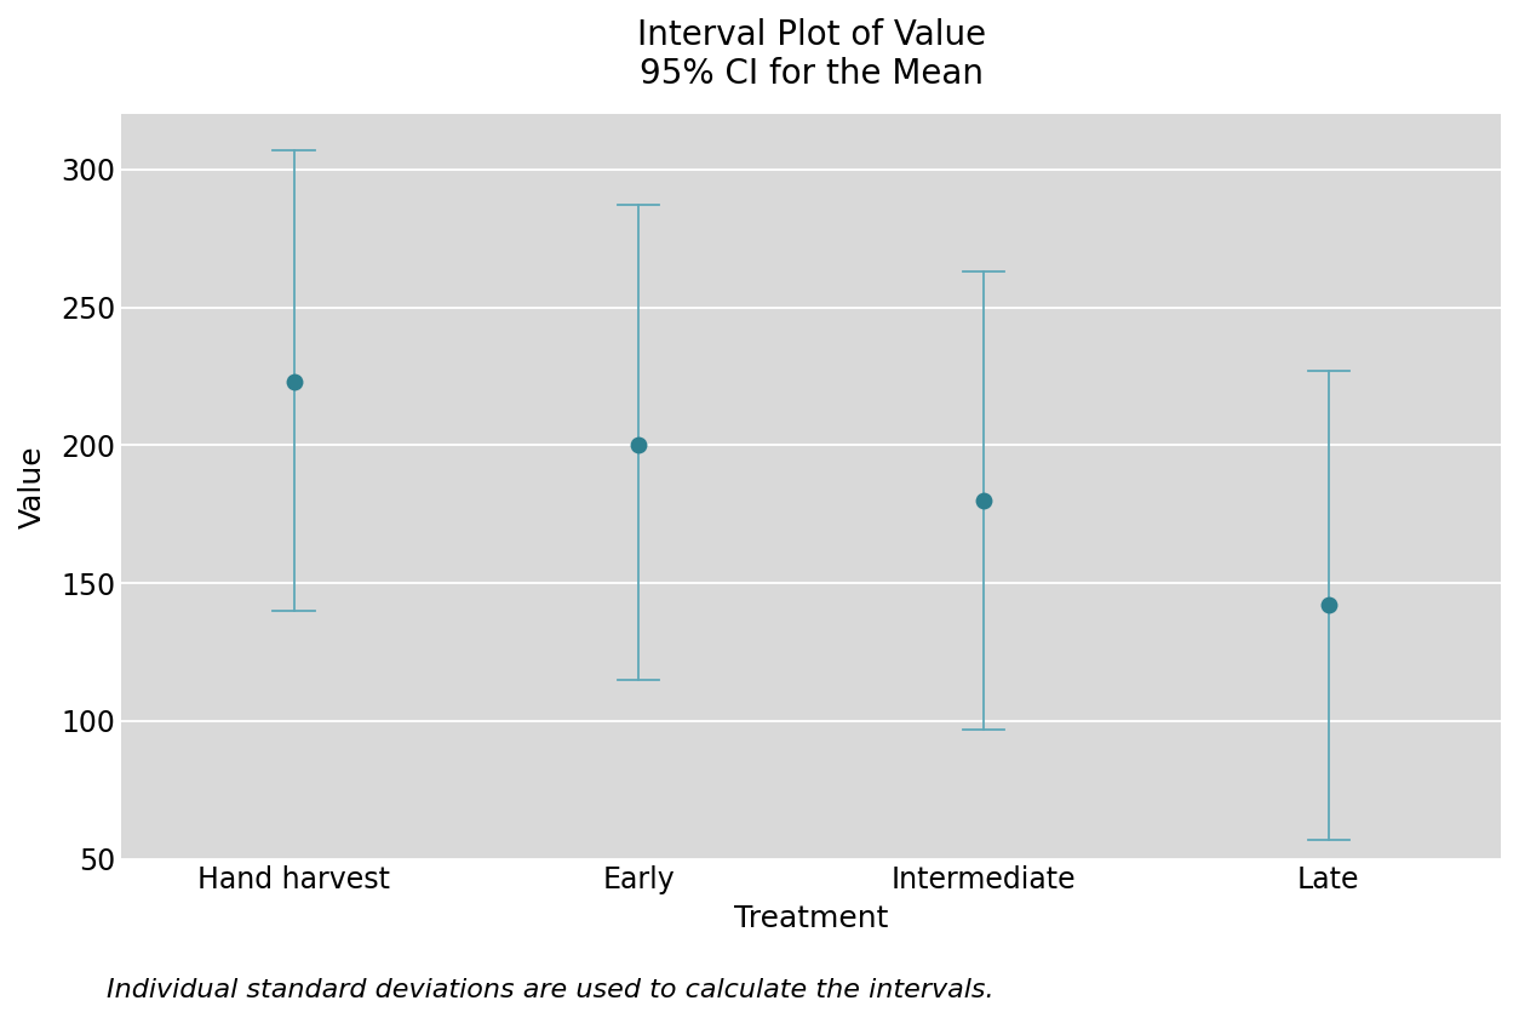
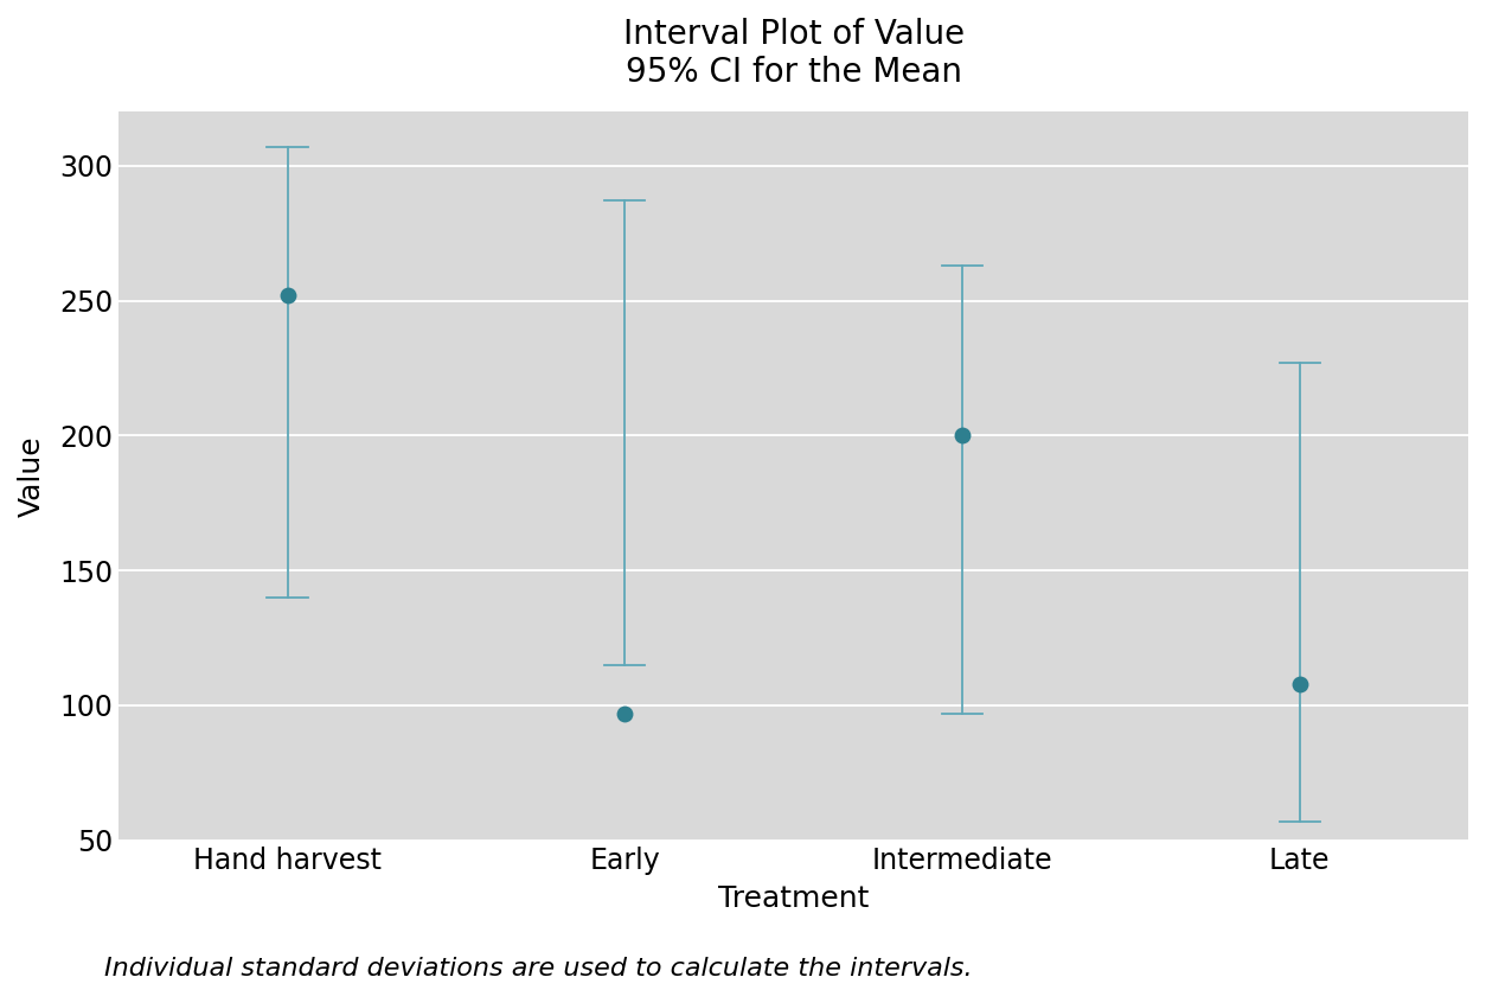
Hand harvest: 223 -> 252
Early: 200 -> 97
Intermediate: 180 -> 200
Late: 142 -> 108
